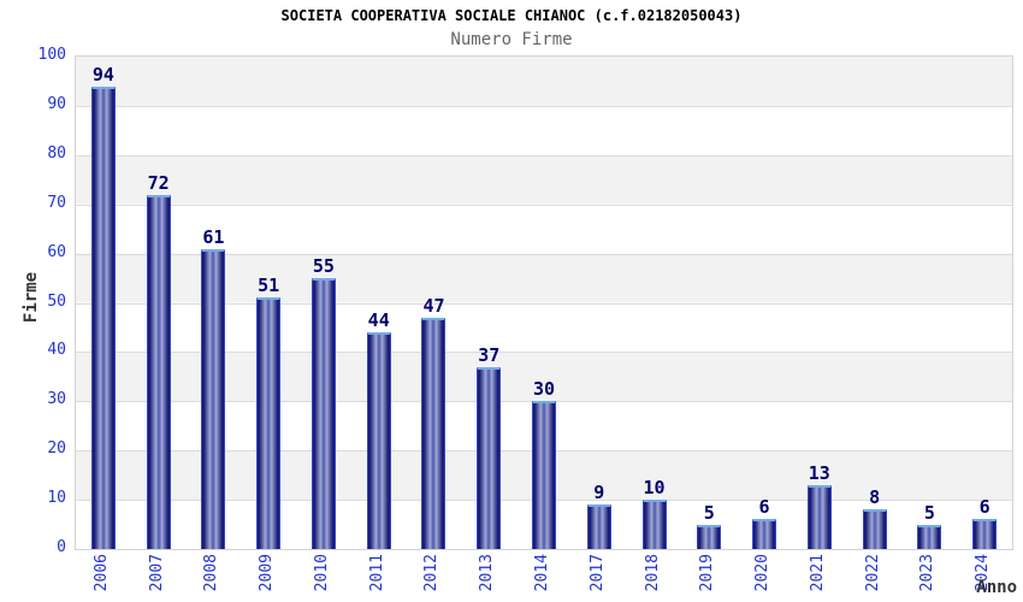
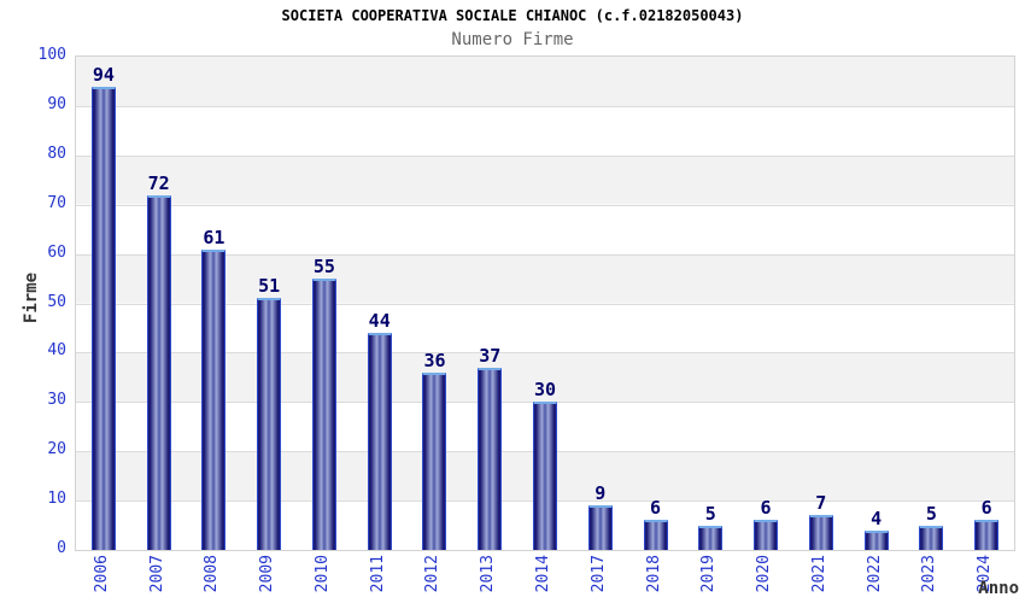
2012: 47 -> 36
2018: 10 -> 6
2021: 13 -> 7
2022: 8 -> 4
